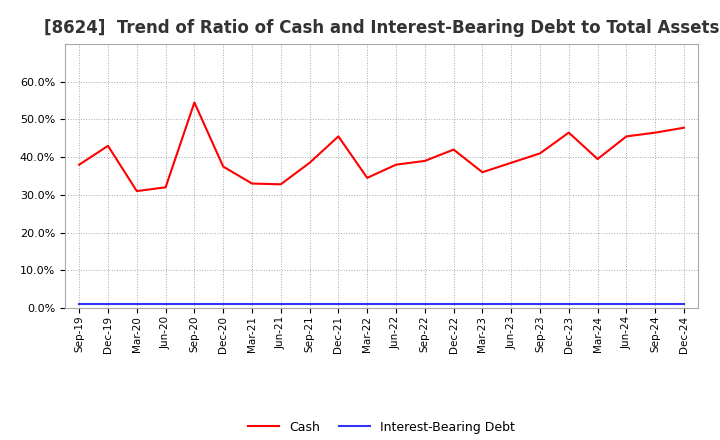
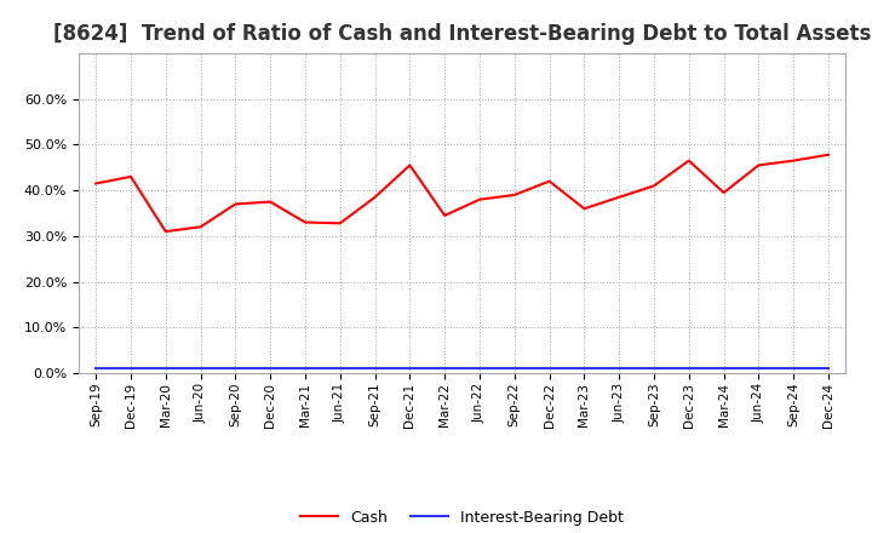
Cash/Sep-19: 38.0% -> 41.5%
Cash/Sep-20: 54.5% -> 37.0%
